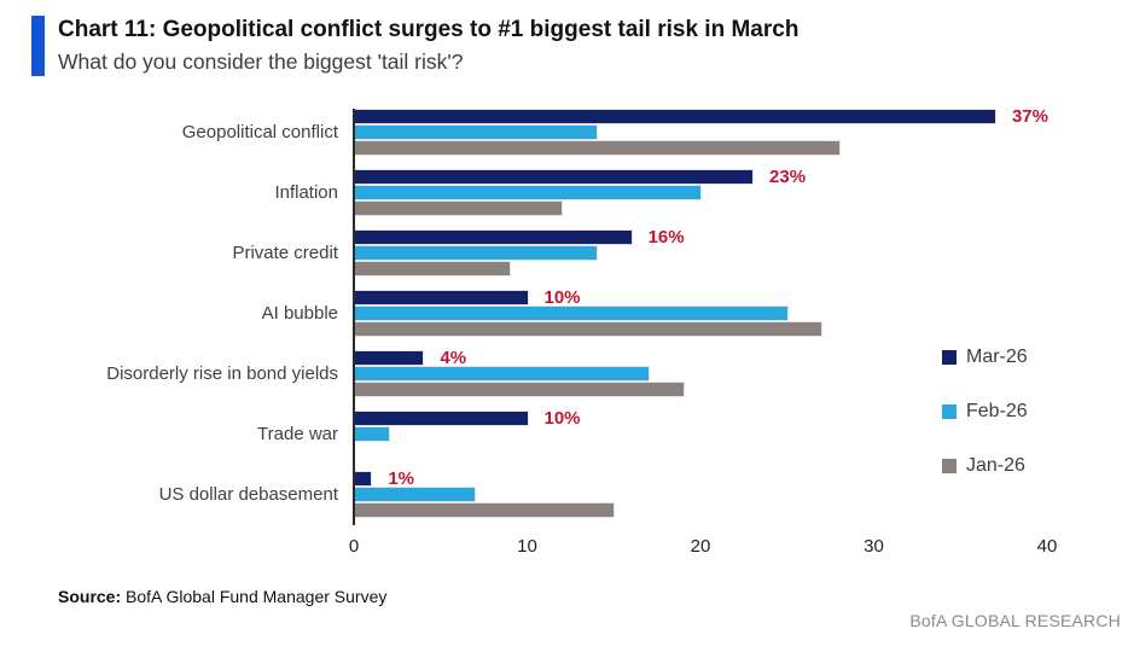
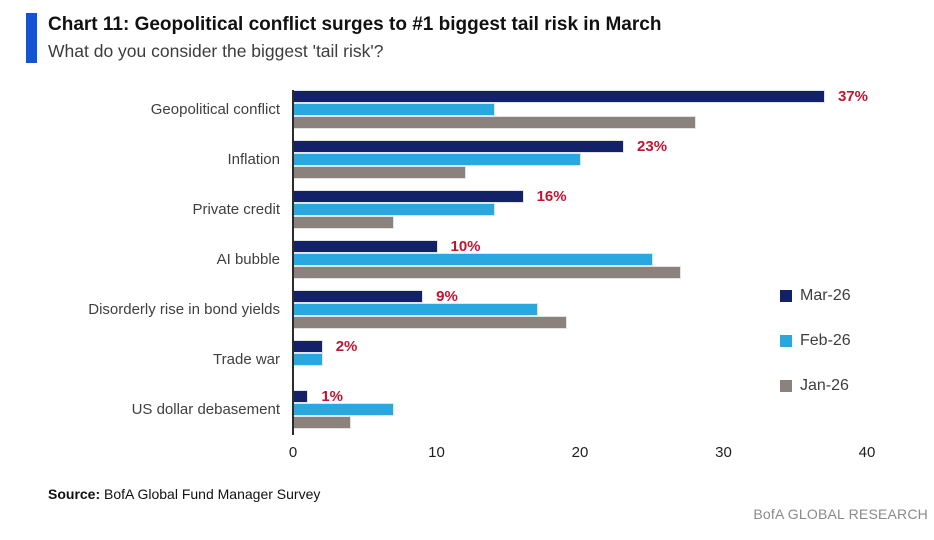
Jan-26/Private credit: 9 -> 7
Mar-26/Disorderly rise in bond yields: 4% -> 9%
Mar-26/Trade war: 10% -> 2%
Jan-26/US dollar debasement: 15 -> 4
